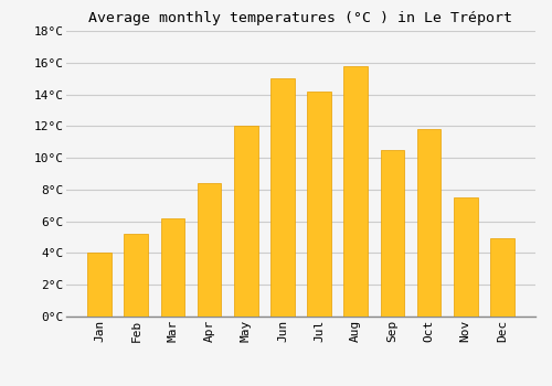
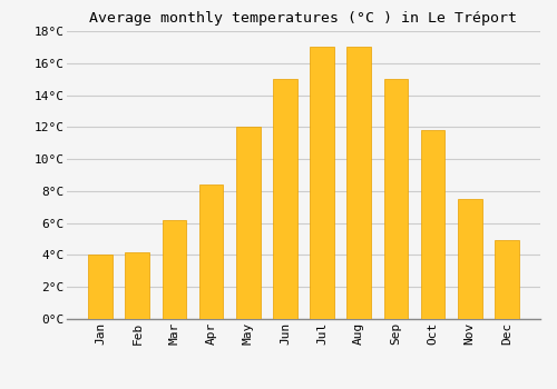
Feb: 5.2°C -> 4.2°C
Jul: 14.2°C -> 17.0°C
Aug: 15.8°C -> 17.0°C
Sep: 10.5°C -> 15.0°C
